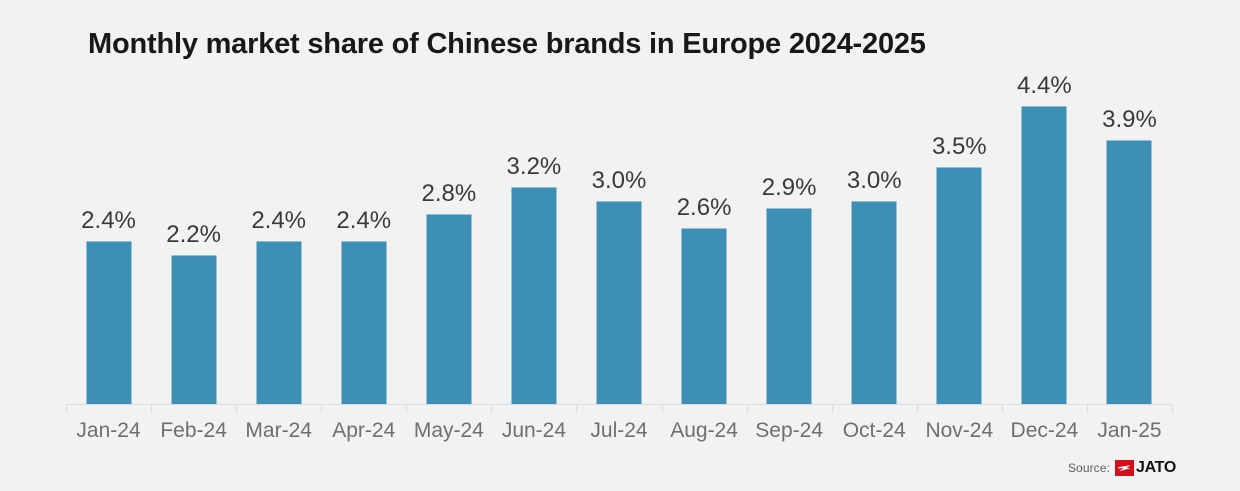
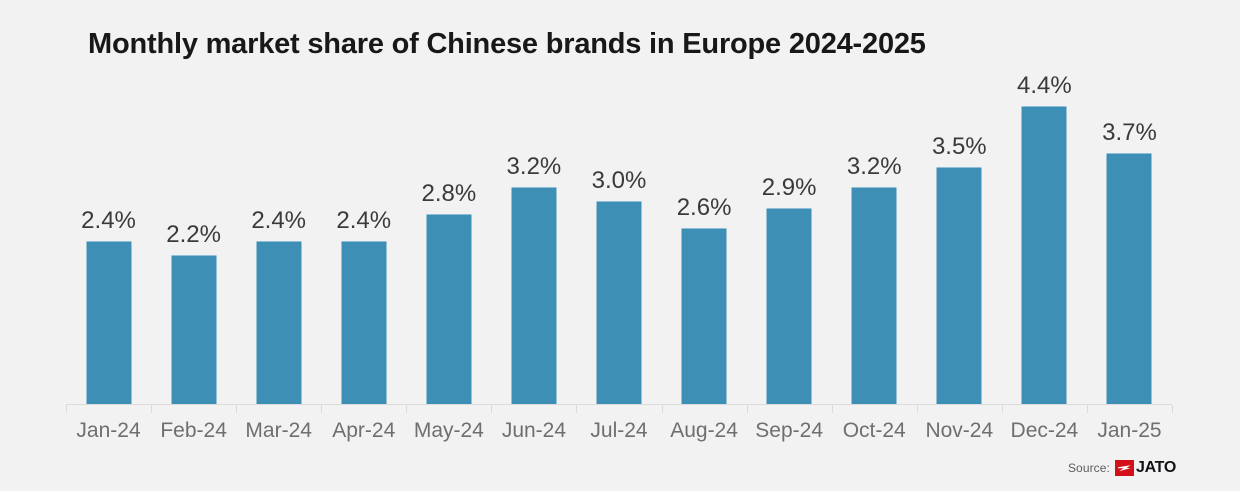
Oct-24: 3.0% -> 3.2%
Jan-25: 3.9% -> 3.7%
